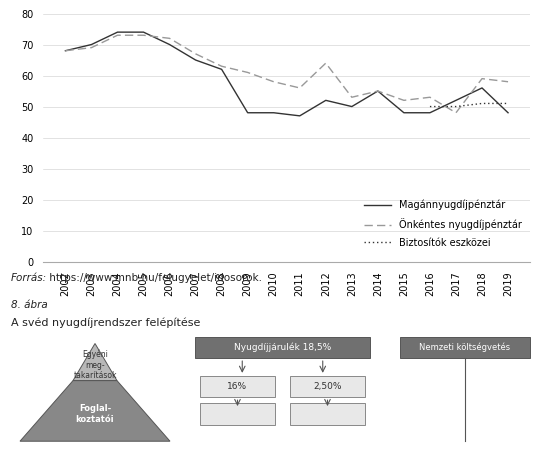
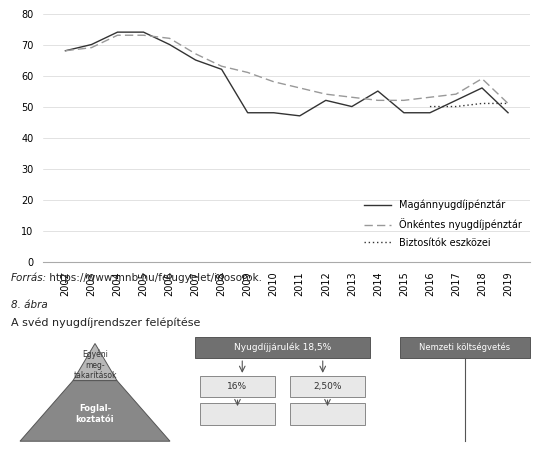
Önkéntes nyugdíjpénztár/2012: 64 -> 54
Önkéntes nyugdíjpénztár/2014: 55 -> 52
Önkéntes nyugdíjpénztár/2017: 48 -> 54
Önkéntes nyugdíjpénztár/2019: 58 -> 51
